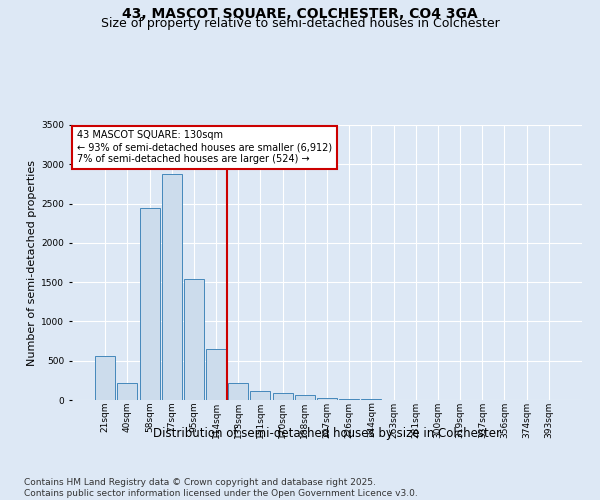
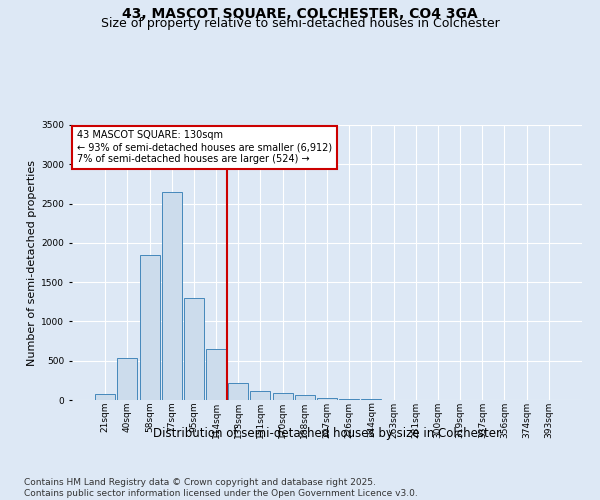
21sqm: 560 -> 80
40sqm: 220 -> 530
58sqm: 2440 -> 1850
77sqm: 2880 -> 2650
95sqm: 1540 -> 1300
